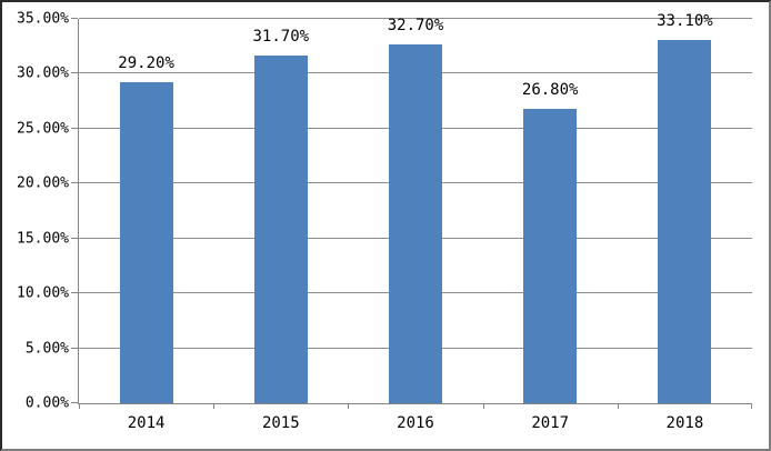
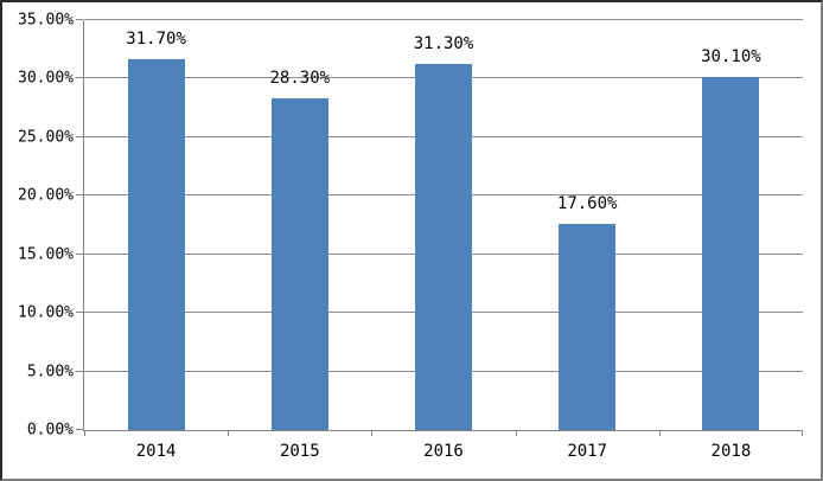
2014: 29.20% -> 31.70%
2015: 31.70% -> 28.30%
2016: 32.70% -> 31.30%
2017: 26.80% -> 17.60%
2018: 33.10% -> 30.10%
